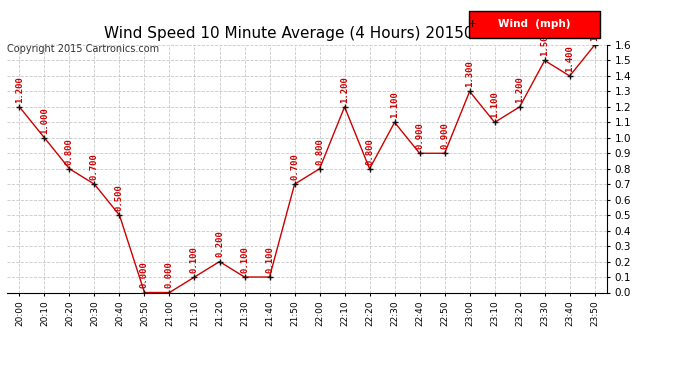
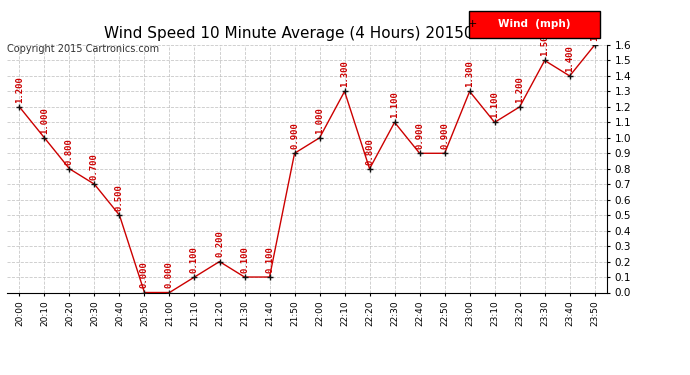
21:50: 0.700 -> 0.900
22:00: 0.800 -> 1.000
22:10: 1.200 -> 1.300
